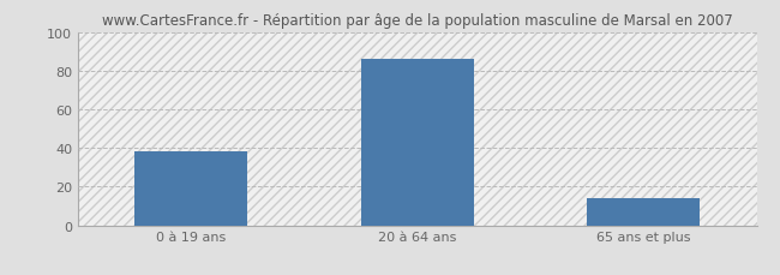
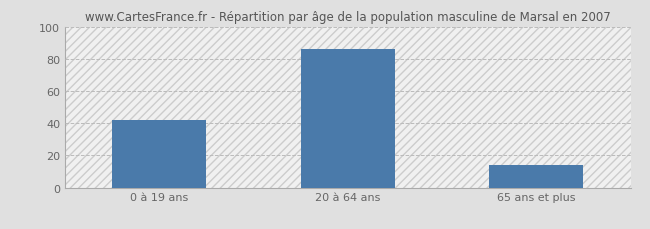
0 à 19 ans: 38 -> 42
